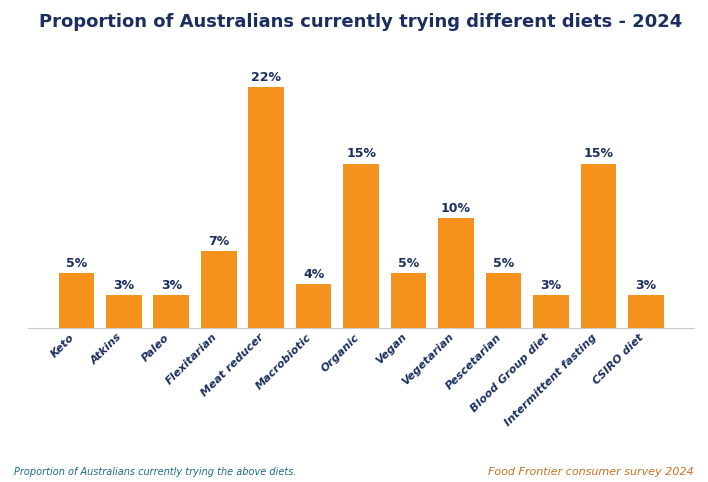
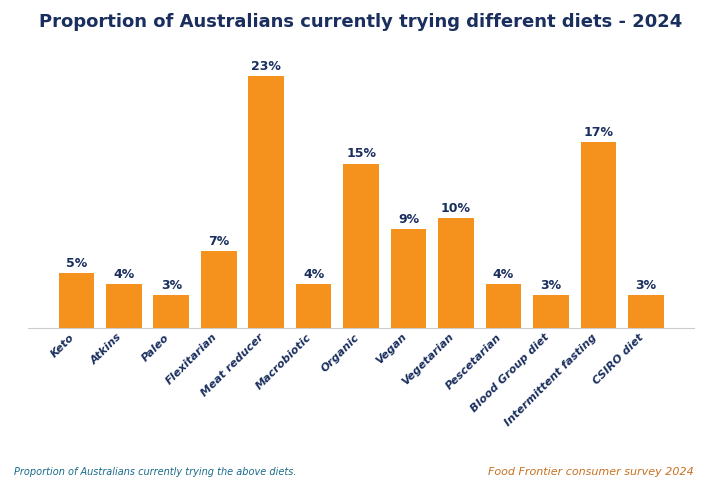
Atkins: 3% -> 4%
Meat reducer: 22% -> 23%
Vegan: 5% -> 9%
Pescetarian: 5% -> 4%
Intermittent fasting: 15% -> 17%
